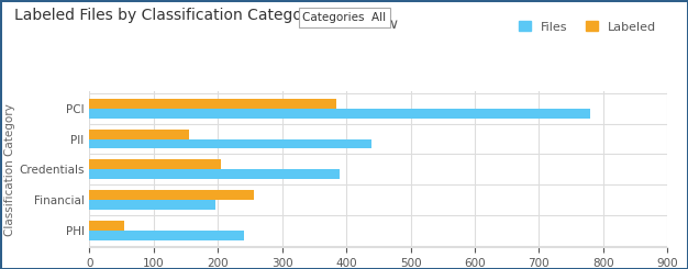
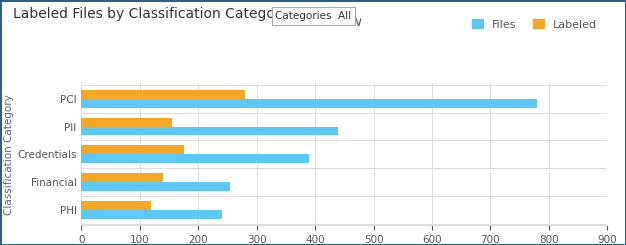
Labeled/PCI: 384 -> 280
Labeled/Credentials: 204 -> 175
Labeled/Financial: 256 -> 140
Files/Financial: 196 -> 255
Labeled/PHI: 54 -> 120
